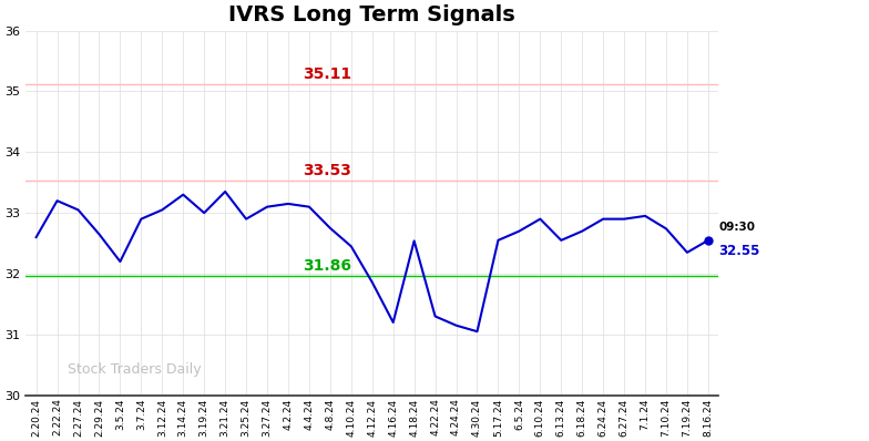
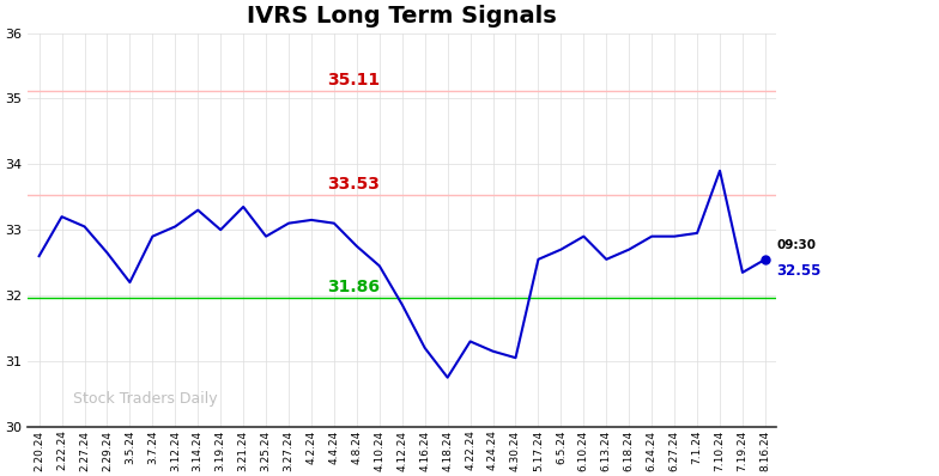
4.18.24: 32.54 -> 30.75
7.10.24: 32.74 -> 33.90
